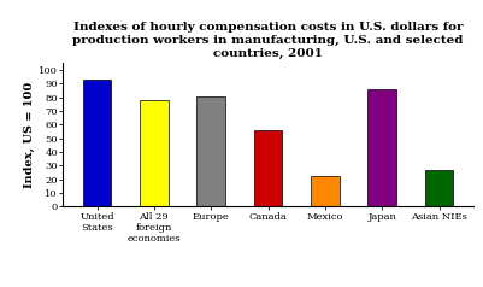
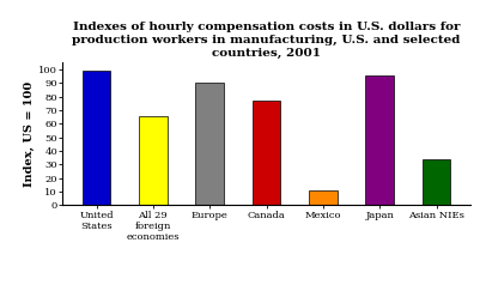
United States: 93 -> 99
All 29 foreign economies: 78 -> 66
Europe: 81 -> 90
Canada: 56 -> 77
Mexico: 22 -> 11
Japan: 86 -> 96
Asian NIEs: 27 -> 34
